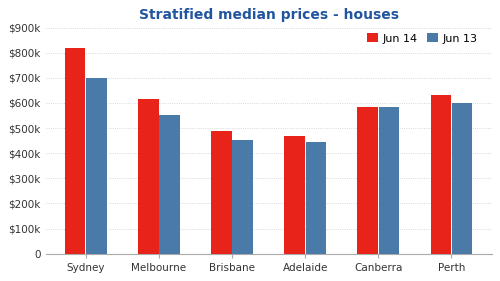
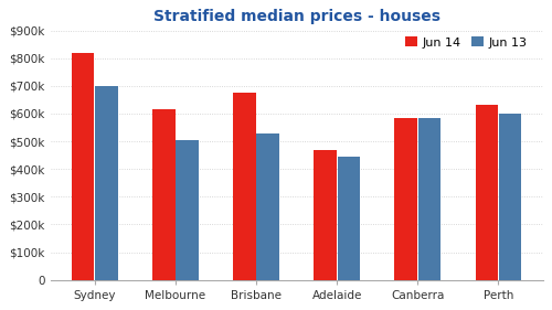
Jun 13/Melbourne: $553k -> $505k
Jun 14/Brisbane: $487k -> $675k
Jun 13/Brisbane: $452k -> $530k
